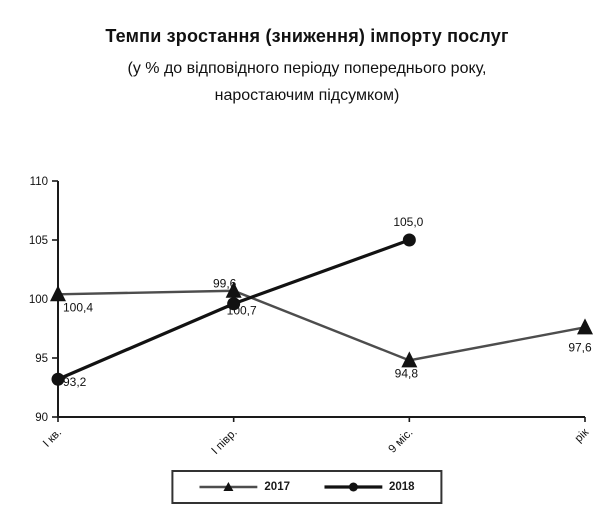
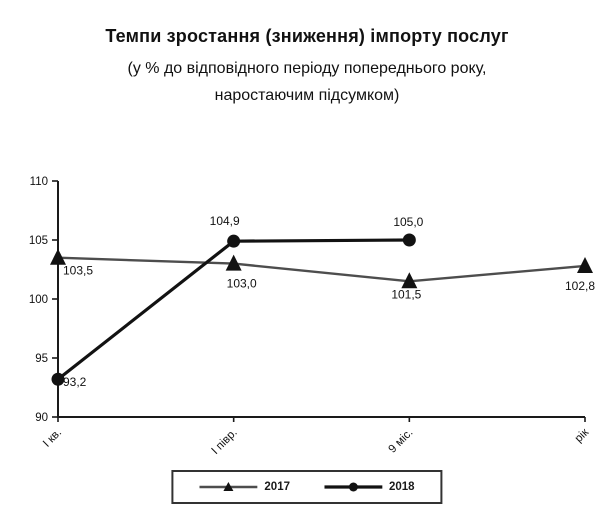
2017/І кв.: 100,4 -> 103,5
2017/І півр.: 100,7 -> 103,0
2018/І півр.: 99,6 -> 104,9
2017/9 міс.: 94,8 -> 101,5
2017/рік: 97,6 -> 102,8
